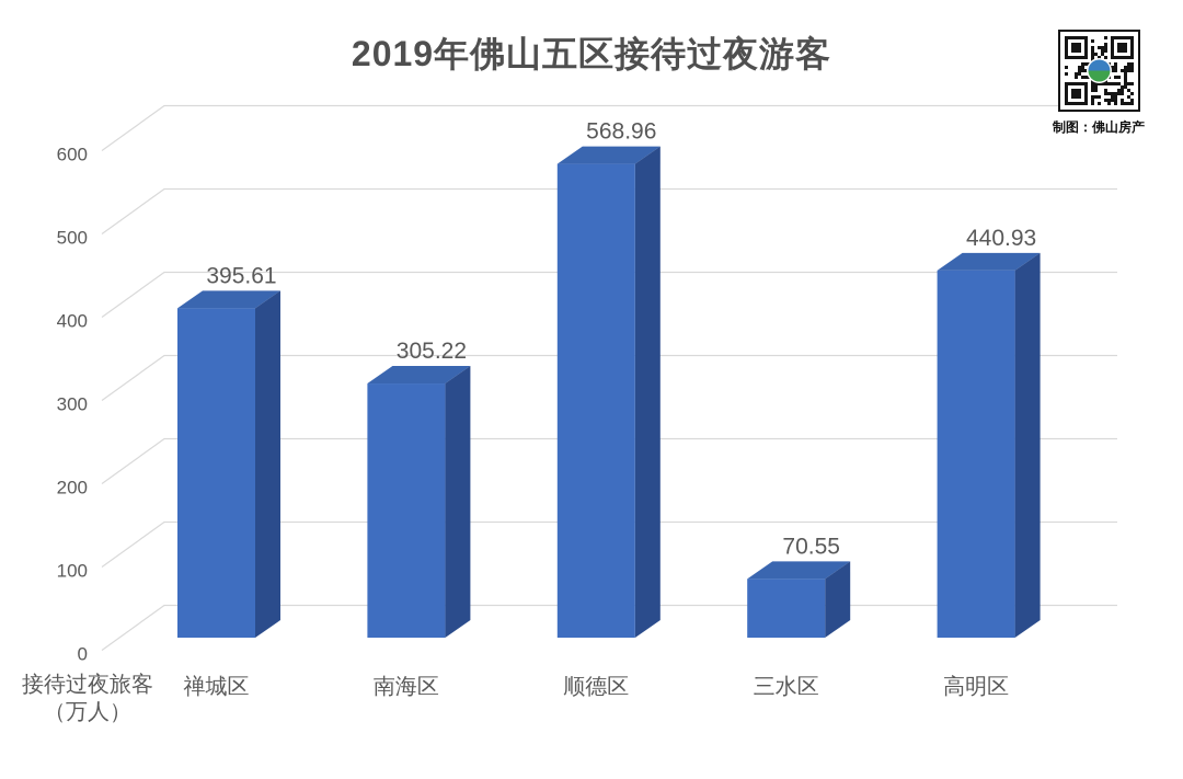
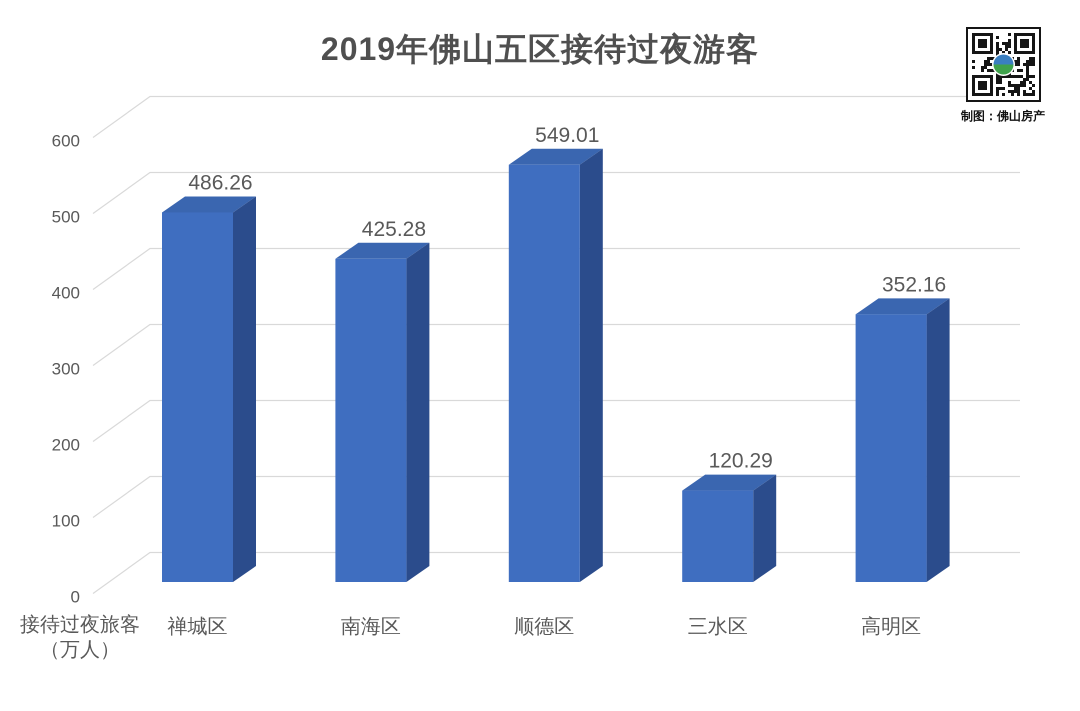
禅城区: 395.61 -> 486.26
南海区: 305.22 -> 425.28
顺德区: 568.96 -> 549.01
三水区: 70.55 -> 120.29
高明区: 440.93 -> 352.16
